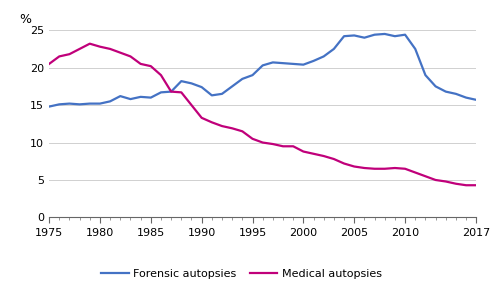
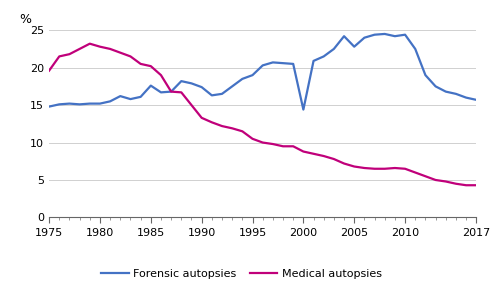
Medical autopsies/1975: 20.5 -> 19.6
Forensic autopsies/1985: 16.0 -> 17.6
Forensic autopsies/2000: 20.4 -> 14.4
Forensic autopsies/2005: 24.3 -> 22.8
